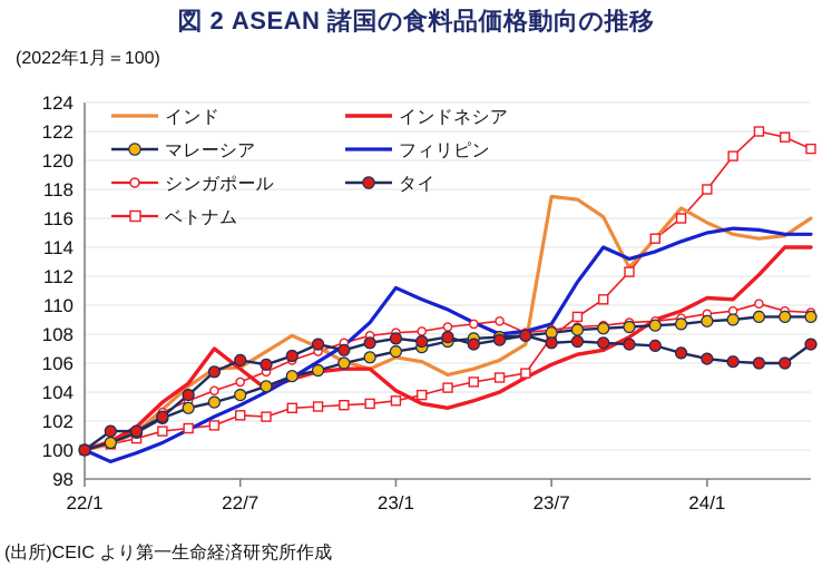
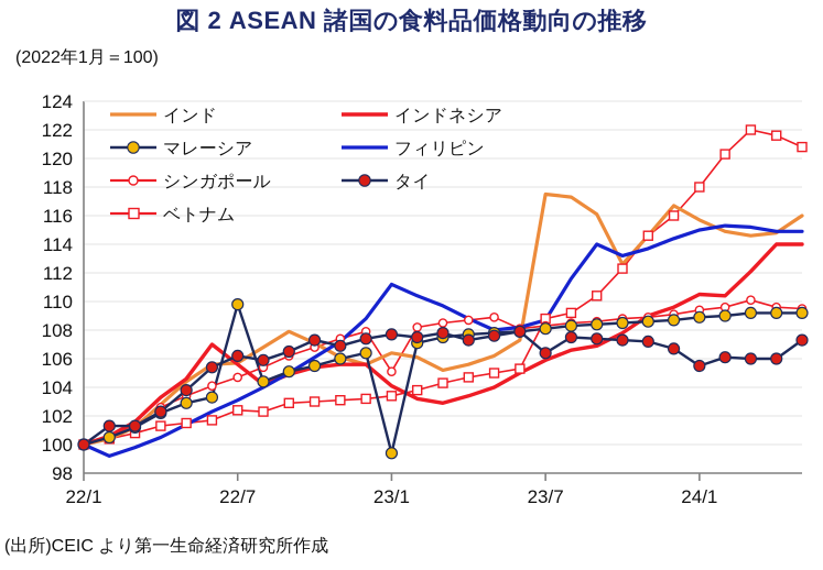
マレーシア/22/7: 103.8 -> 109.8
マレーシア/23/1: 106.8 -> 99.4
シンガポール/23/1: 108.1 -> 105.1
タイ/23/7: 107.4 -> 106.4
ベトナム/23/7: 107.8 -> 108.8
タイ/24/1: 106.3 -> 105.5
